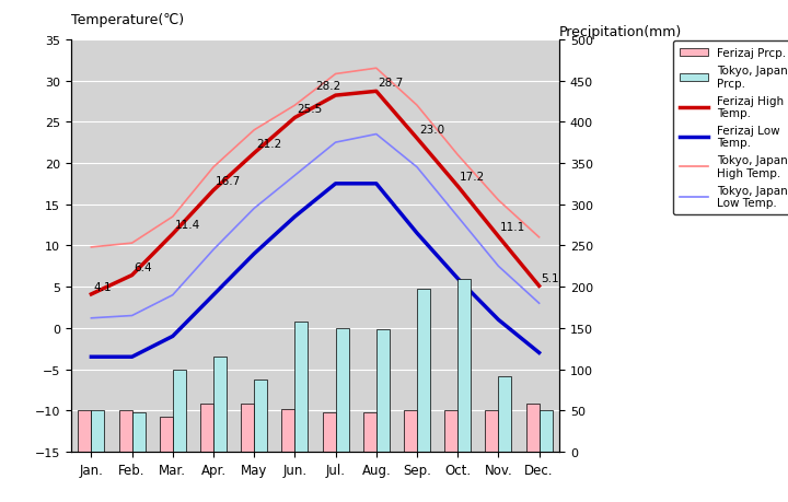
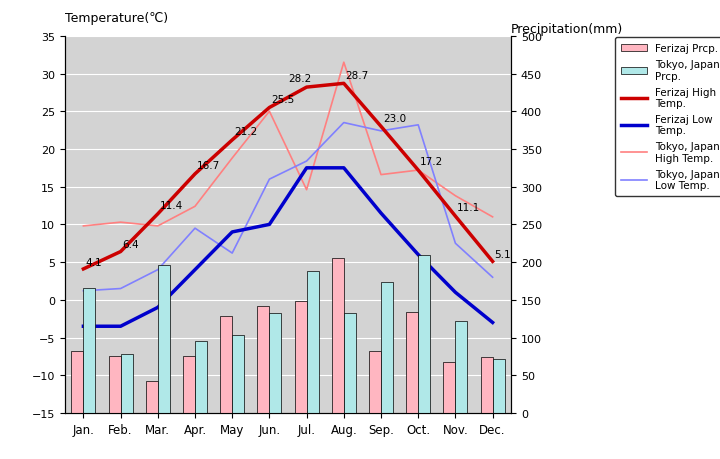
Ferizaj Prcp./Jan.: 50 -> 82
Tokyo, Japan Prcp./Jan.: 50 -> 166
Ferizaj Prcp./Feb.: 50 -> 76
Tokyo, Japan Prcp./Feb.: 48 -> 78
Tokyo, Japan High Temp./Mar.: 13.5 -> 9.8
Tokyo, Japan Prcp./Mar.: 100 -> 196
Ferizaj Prcp./Apr.: 58 -> 76
Tokyo, Japan High Temp./Apr.: 19.5 -> 12.4
Tokyo, Japan Prcp./Apr.: 115 -> 96
Ferizaj Prcp./May: 58 -> 128
Tokyo, Japan High Temp./May: 24.0 -> 18.8
Tokyo, Japan Low Temp./May: 14.5 -> 6.2
Tokyo, Japan Prcp./May: 88 -> 104
Ferizaj Prcp./Jun.: 52 -> 142
Ferizaj Low Temp./Jun.: 13.5 -> 10.0
Tokyo, Japan High Temp./Jun.: 27.0 -> 25.0
Tokyo, Japan Low Temp./Jun.: 18.5 -> 16.0
Tokyo, Japan Prcp./Jun.: 158 -> 132
Ferizaj Prcp./Jul.: 48 -> 148
Tokyo, Japan High Temp./Jul.: 30.8 -> 14.6
Tokyo, Japan Low Temp./Jul.: 22.5 -> 18.4
Tokyo, Japan Prcp./Jul.: 150 -> 188
Ferizaj Prcp./Aug.: 48 -> 206
Tokyo, Japan Prcp./Aug.: 148 -> 132
Ferizaj Prcp./Sep.: 50 -> 82
Tokyo, Japan High Temp./Sep.: 27.0 -> 16.6
Tokyo, Japan Low Temp./Sep.: 19.5 -> 22.4
Tokyo, Japan Prcp./Sep.: 198 -> 174
Ferizaj Prcp./Oct.: 50 -> 134
Tokyo, Japan High Temp./Oct.: 21.0 -> 17.2
Tokyo, Japan Low Temp./Oct.: 13.5 -> 23.2
Ferizaj Prcp./Nov.: 50 -> 68
Tokyo, Japan High Temp./Nov.: 15.5 -> 13.8
Tokyo, Japan Prcp./Nov.: 92 -> 122
Ferizaj Prcp./Dec.: 58 -> 74
Tokyo, Japan Prcp./Dec.: 50 -> 72
